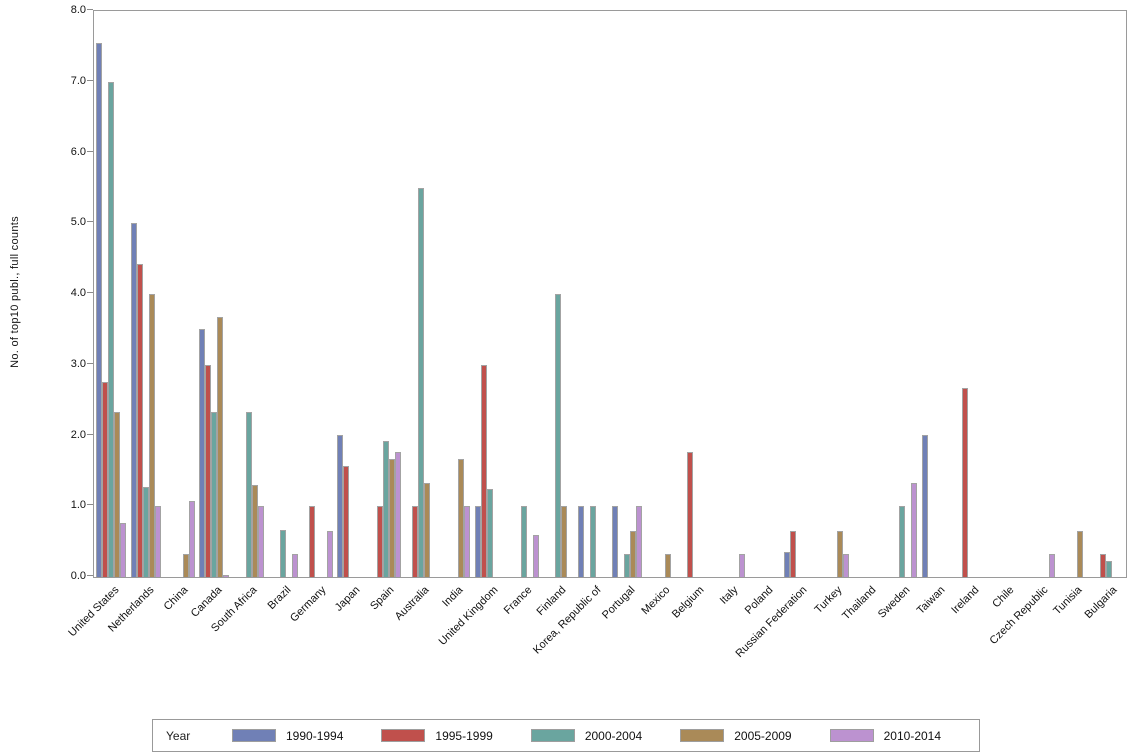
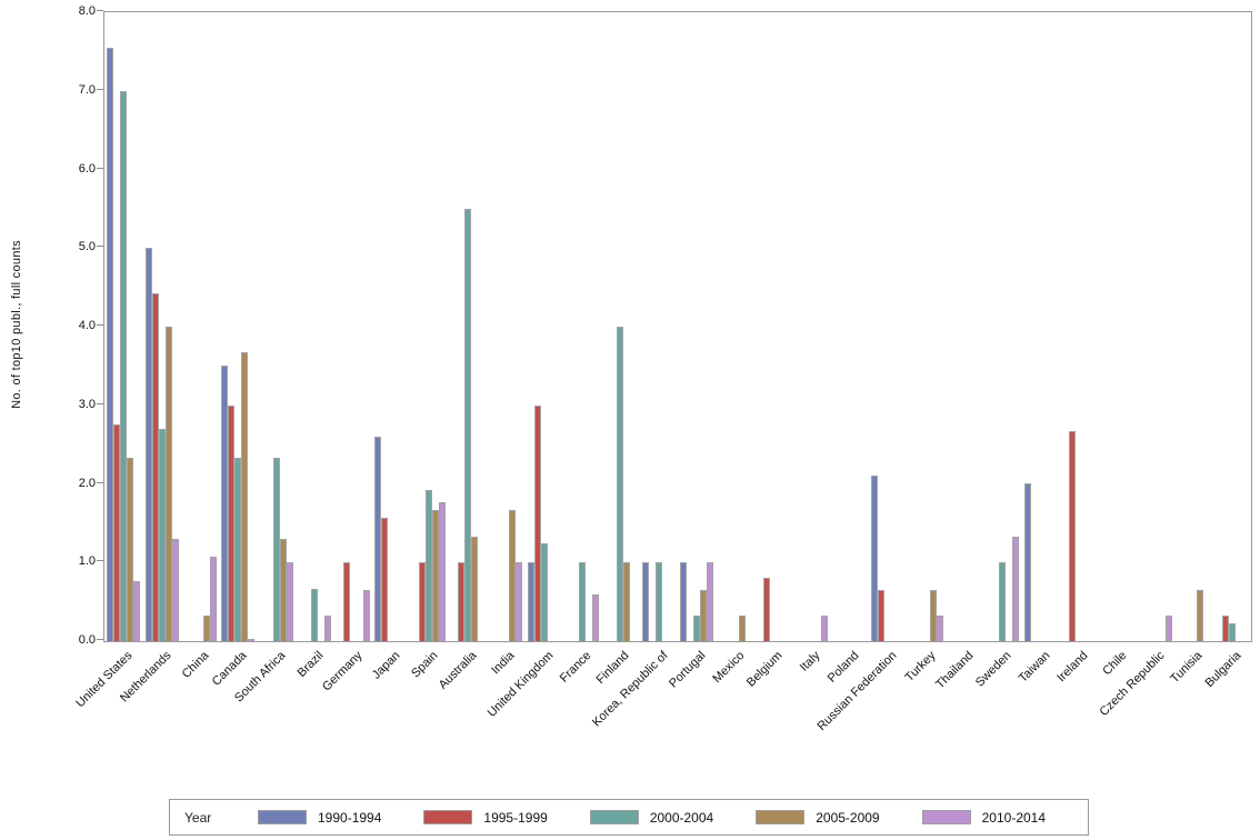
2000-2004/Netherlands: 1.3 -> 2.7
2010-2014/Netherlands: 1.0 -> 1.3
1990-1994/Japan: 2.0 -> 2.6
1995-1999/Belgium: 1.8 -> 0.8
1990-1994/Russian Federation: 0.3 -> 2.1
